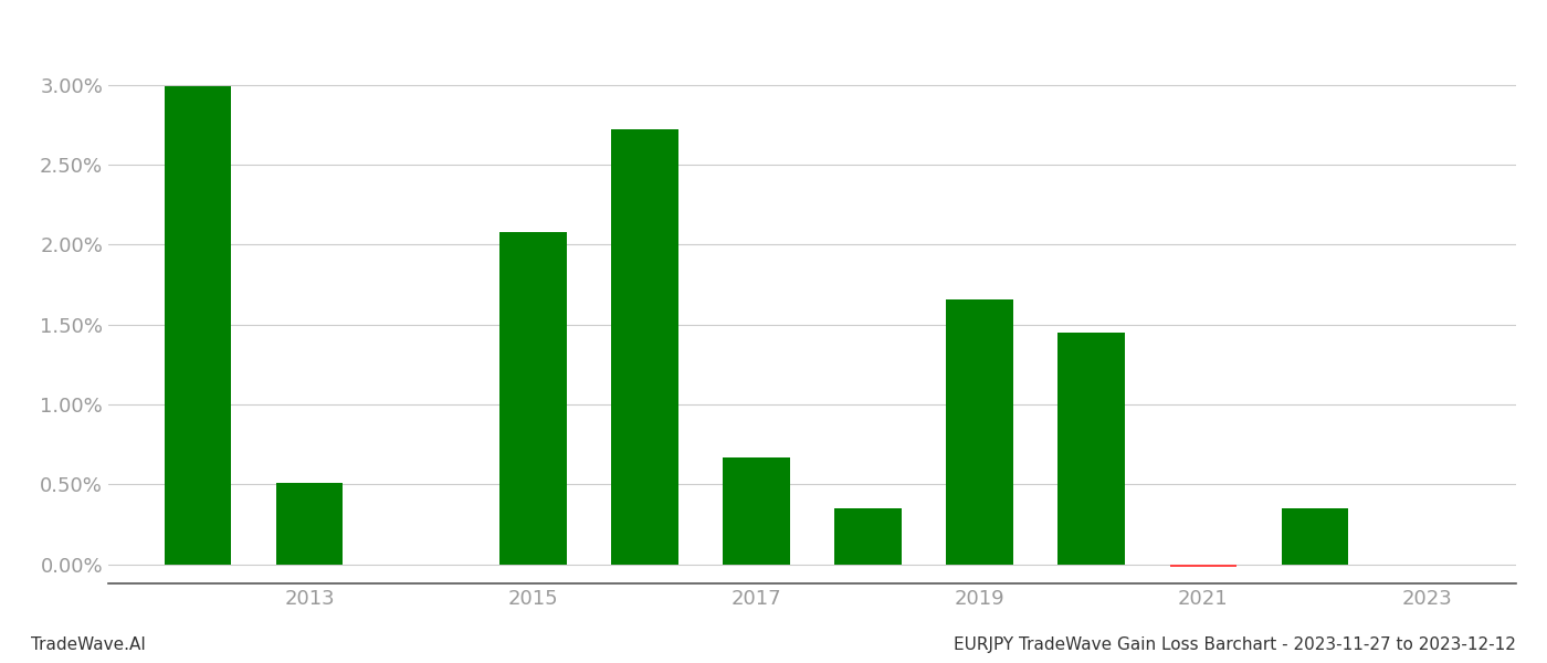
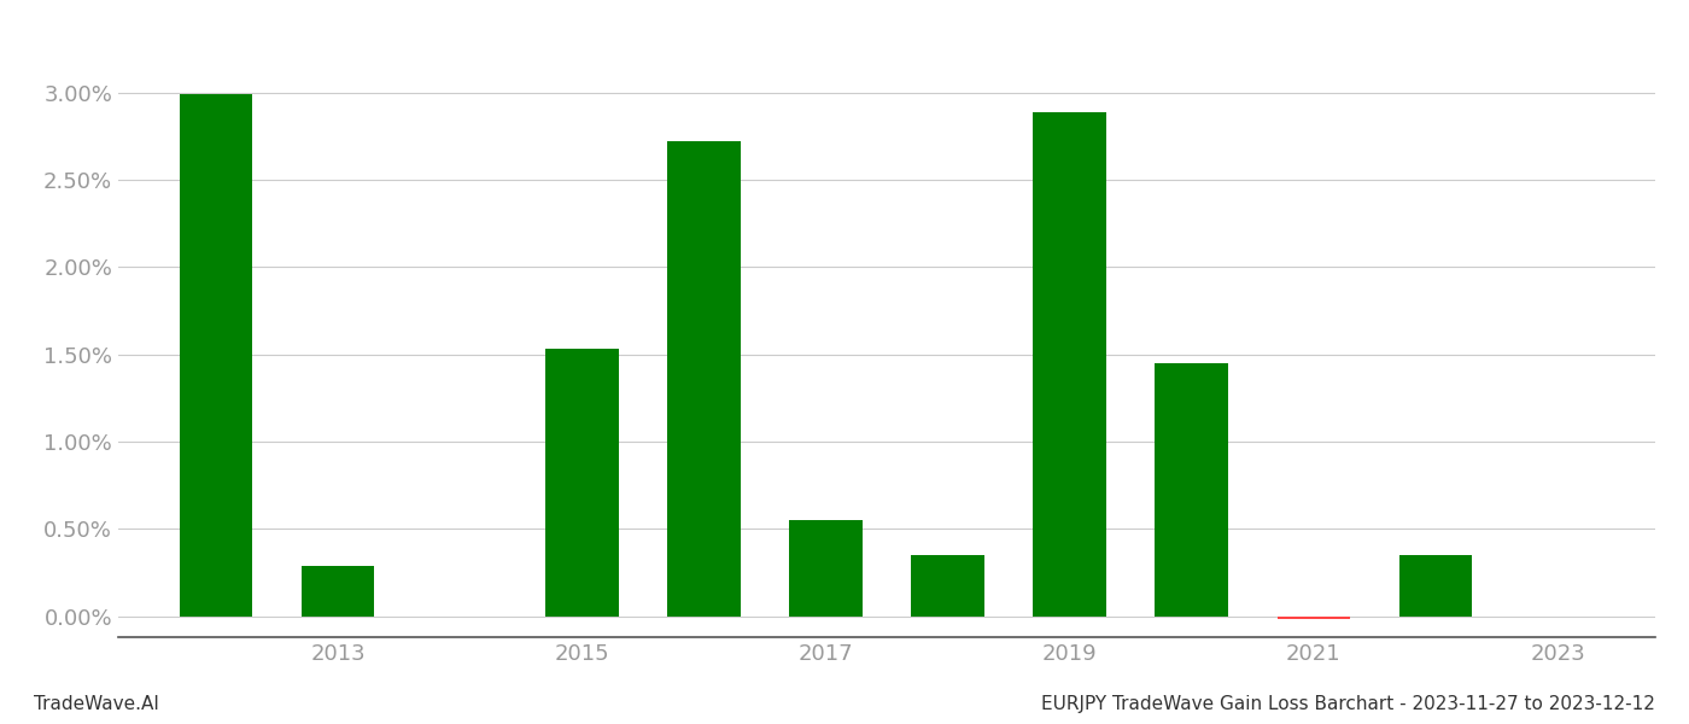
2013: 0.51% -> 0.29%
2015: 2.08% -> 1.53%
2017: 0.67% -> 0.55%
2019: 1.66% -> 2.89%
